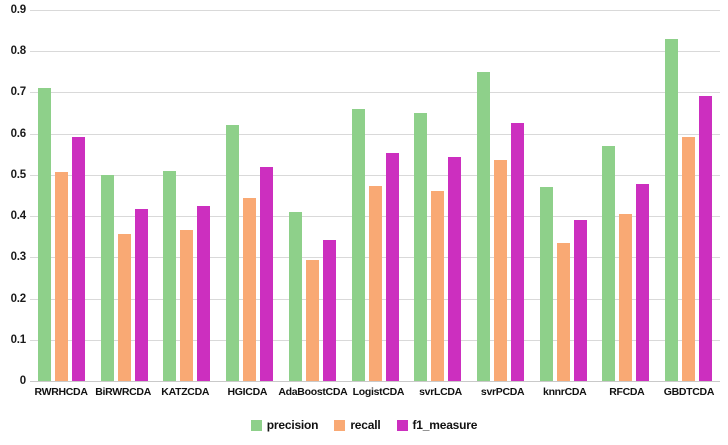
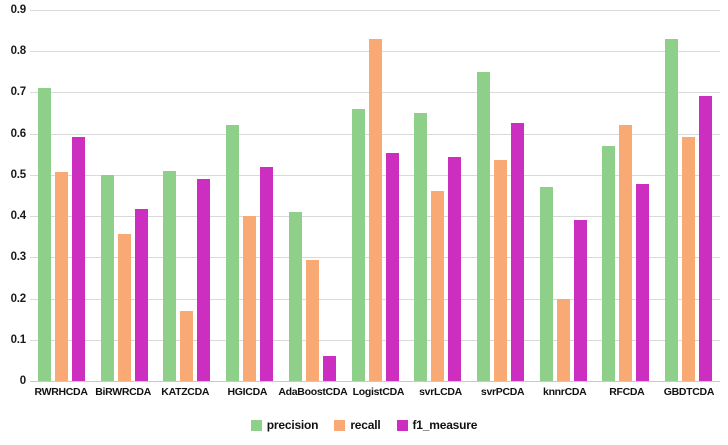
recall/KATZCDA: 0.37 -> 0.17
f1_measure/KATZCDA: 0.42 -> 0.49
recall/HGICDA: 0.45 -> 0.40
f1_measure/AdaBoostCDA: 0.34 -> 0.06
recall/LogistCDA: 0.47 -> 0.83
recall/knnrCDA: 0.34 -> 0.20
recall/RFCDA: 0.41 -> 0.62
